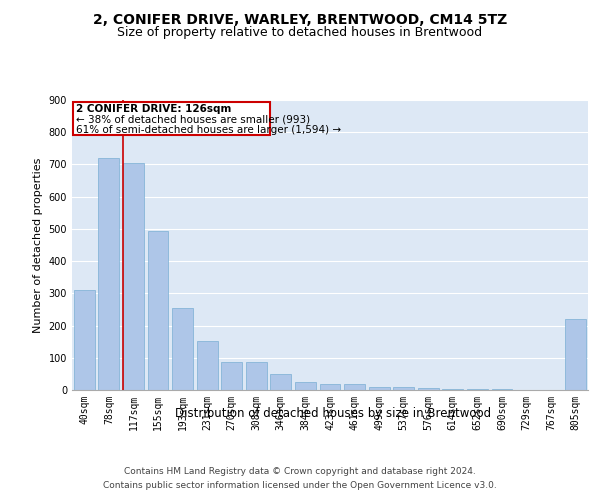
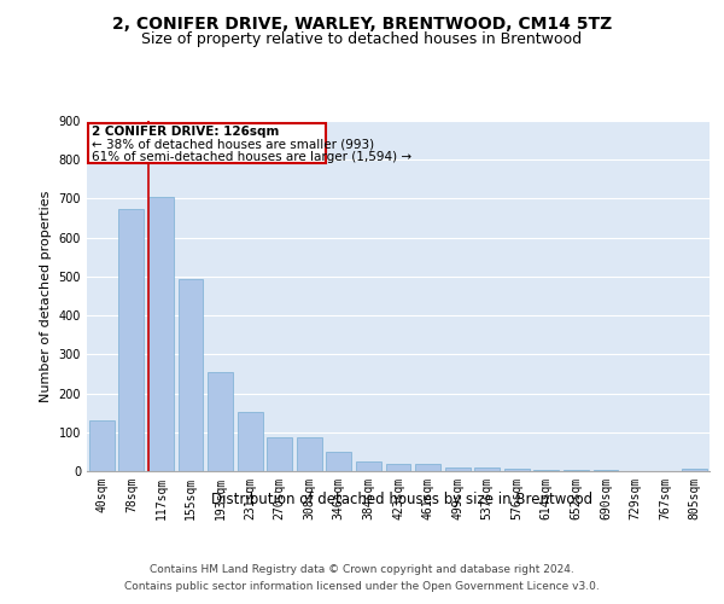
40sqm: 310 -> 130
78sqm: 720 -> 675
805sqm: 220 -> 6
